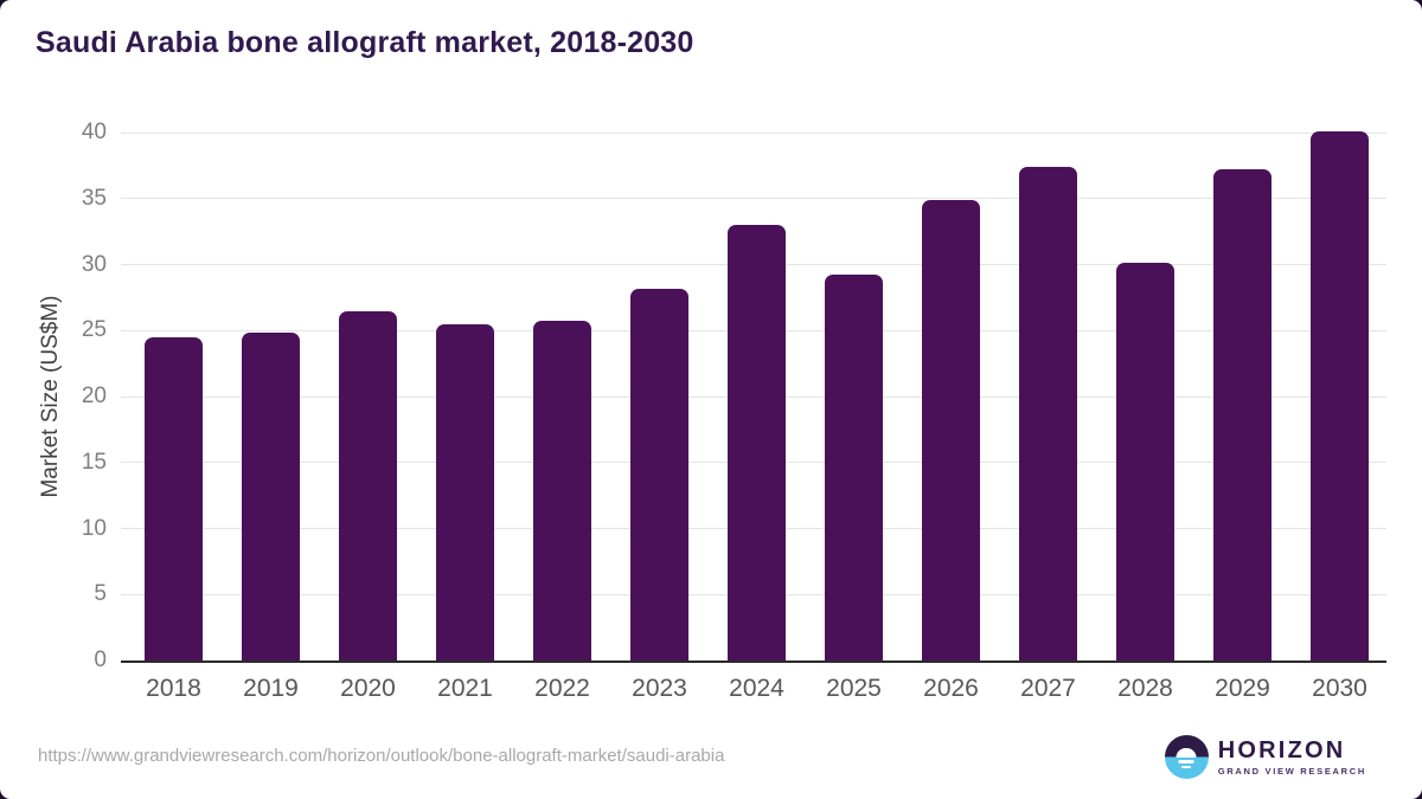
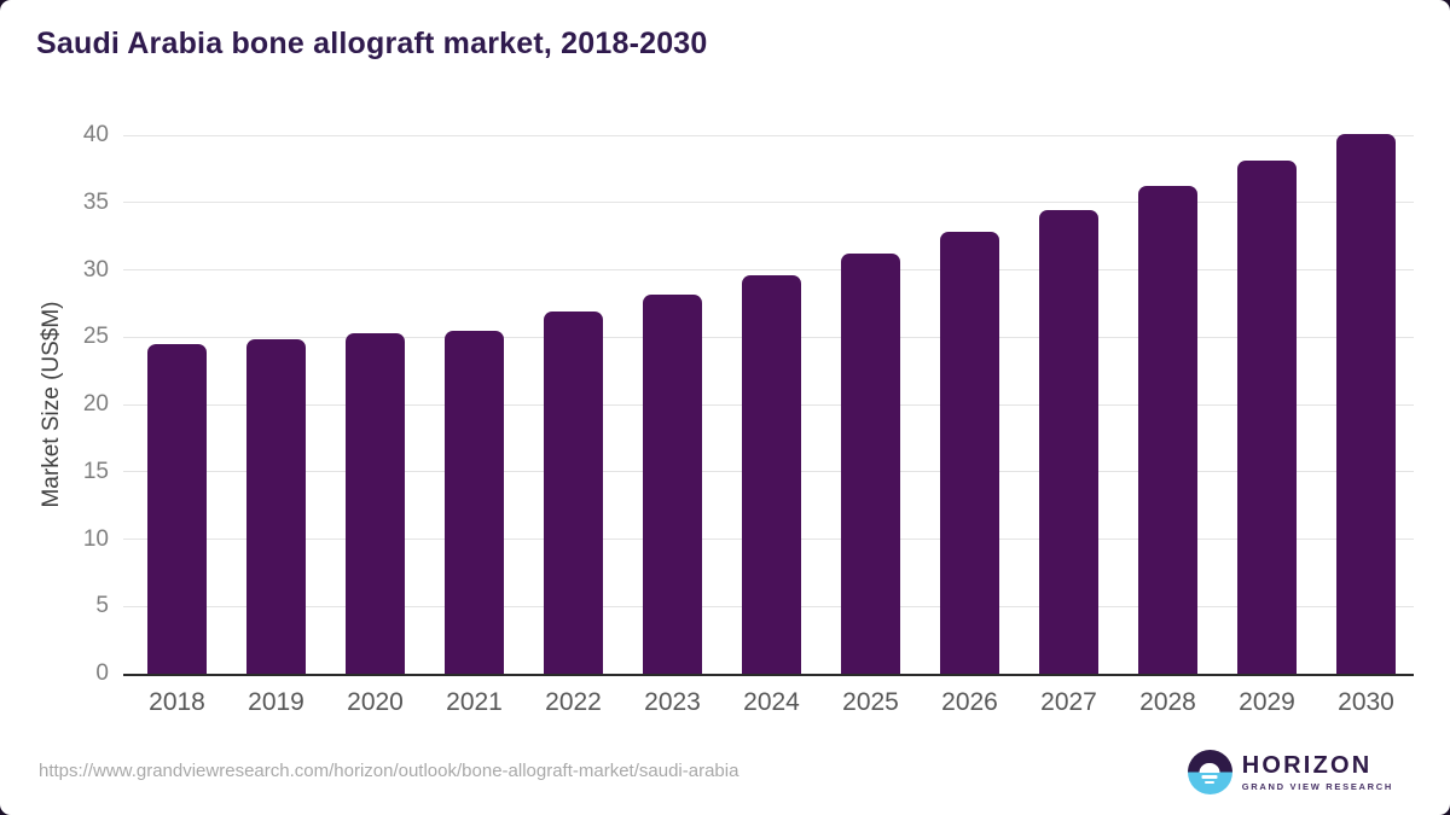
2020: 26.5 -> 25.3
2022: 25.7 -> 26.9
2024: 33.0 -> 29.6
2025: 29.2 -> 31.2
2026: 34.9 -> 32.8
2027: 37.4 -> 34.4
2028: 30.1 -> 36.2
2029: 37.2 -> 38.1
